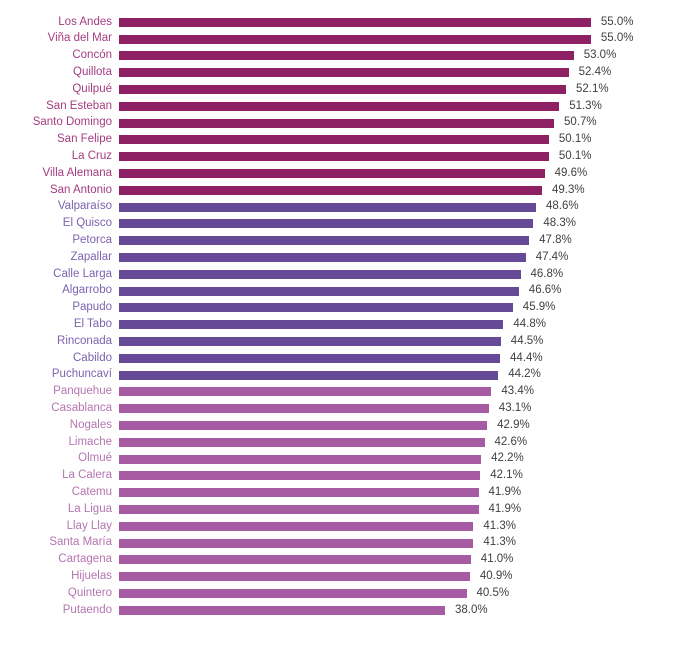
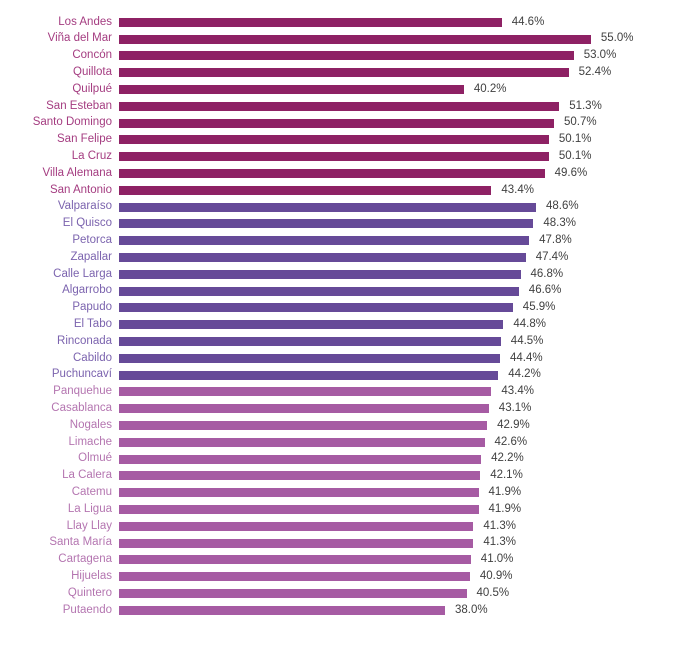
Los Andes: 55.0% -> 44.6%
Quilpué: 52.1% -> 40.2%
San Antonio: 49.3% -> 43.4%
